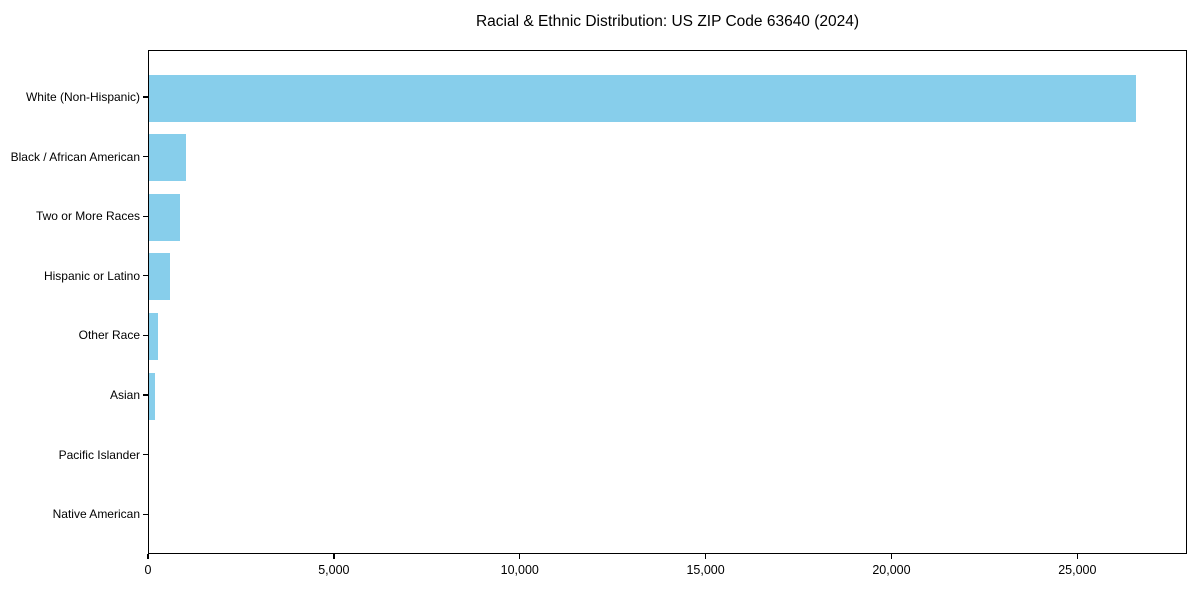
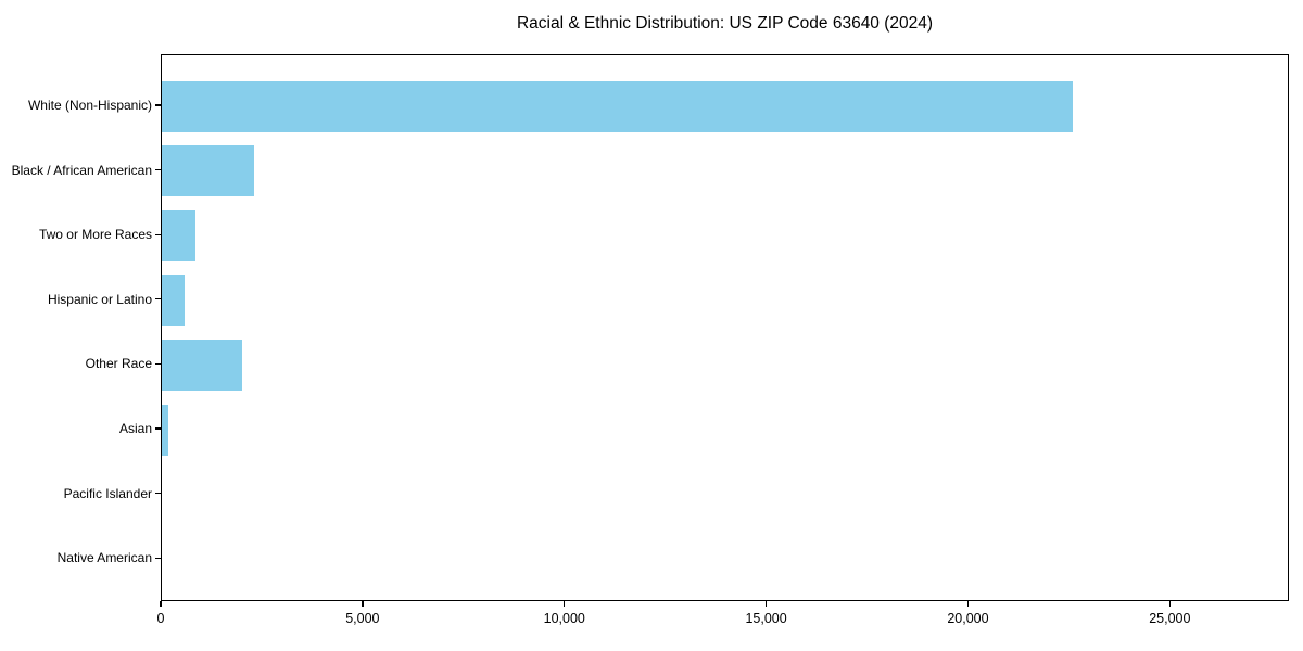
White (Non-Hispanic): 26600 -> 22600
Black / African American: 1000 -> 2300
Other Race: 200 -> 2000
